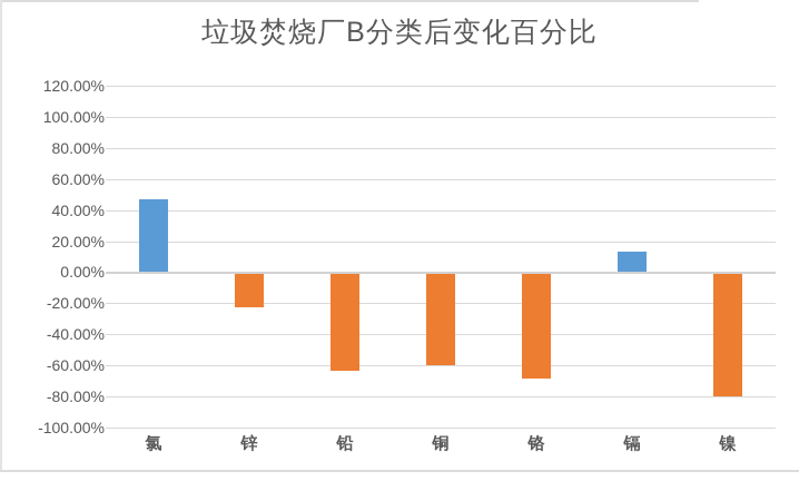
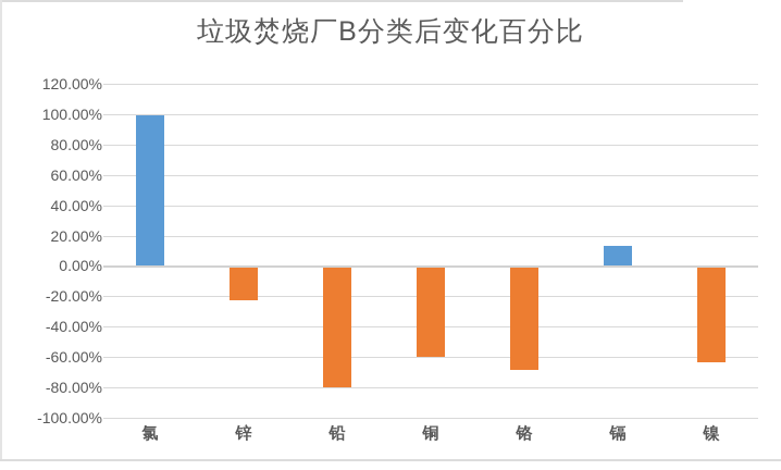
氯: 47% -> 99%
铅: -64% -> -80%
镍: -80% -> -64%
